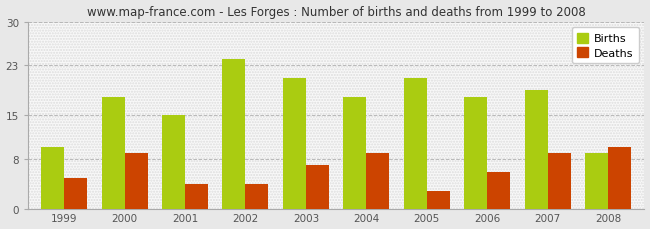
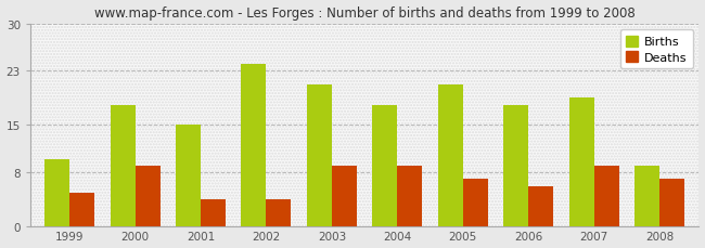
Deaths/2003: 7 -> 9
Deaths/2005: 3 -> 7
Deaths/2008: 10 -> 7
